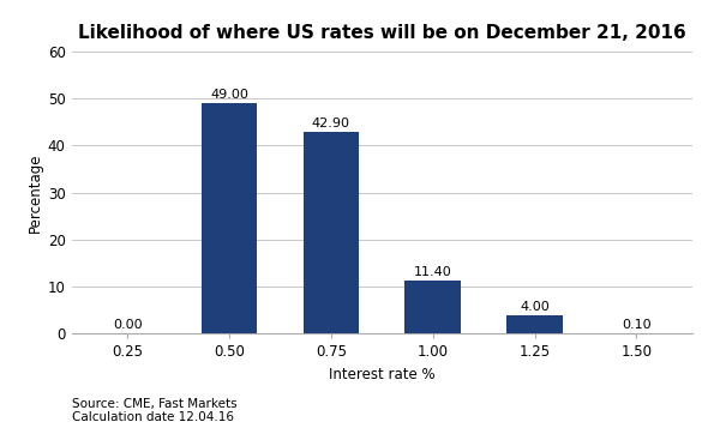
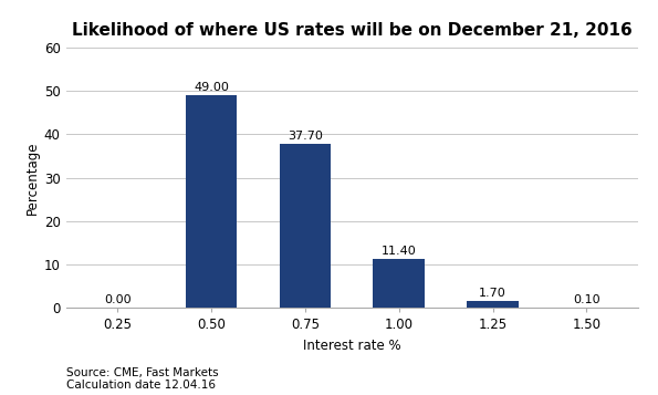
0.75: 42.90 -> 37.70
1.25: 4.00 -> 1.70
